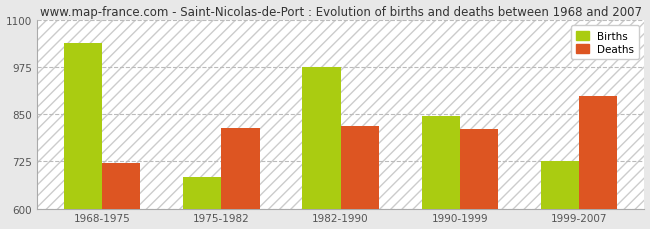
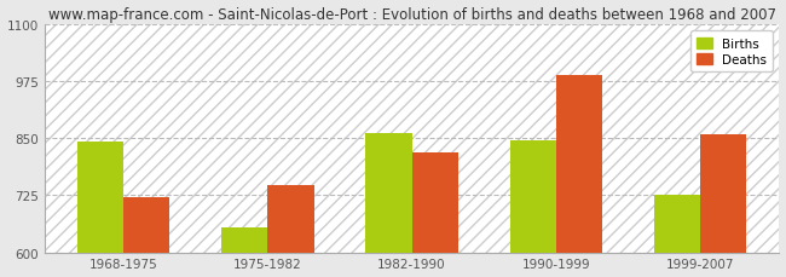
Births/1968-1975: 1040 -> 843
Births/1975-1982: 685 -> 655
Deaths/1975-1982: 815 -> 748
Births/1982-1990: 975 -> 862
Deaths/1990-1999: 810 -> 988
Deaths/1999-2007: 900 -> 858
